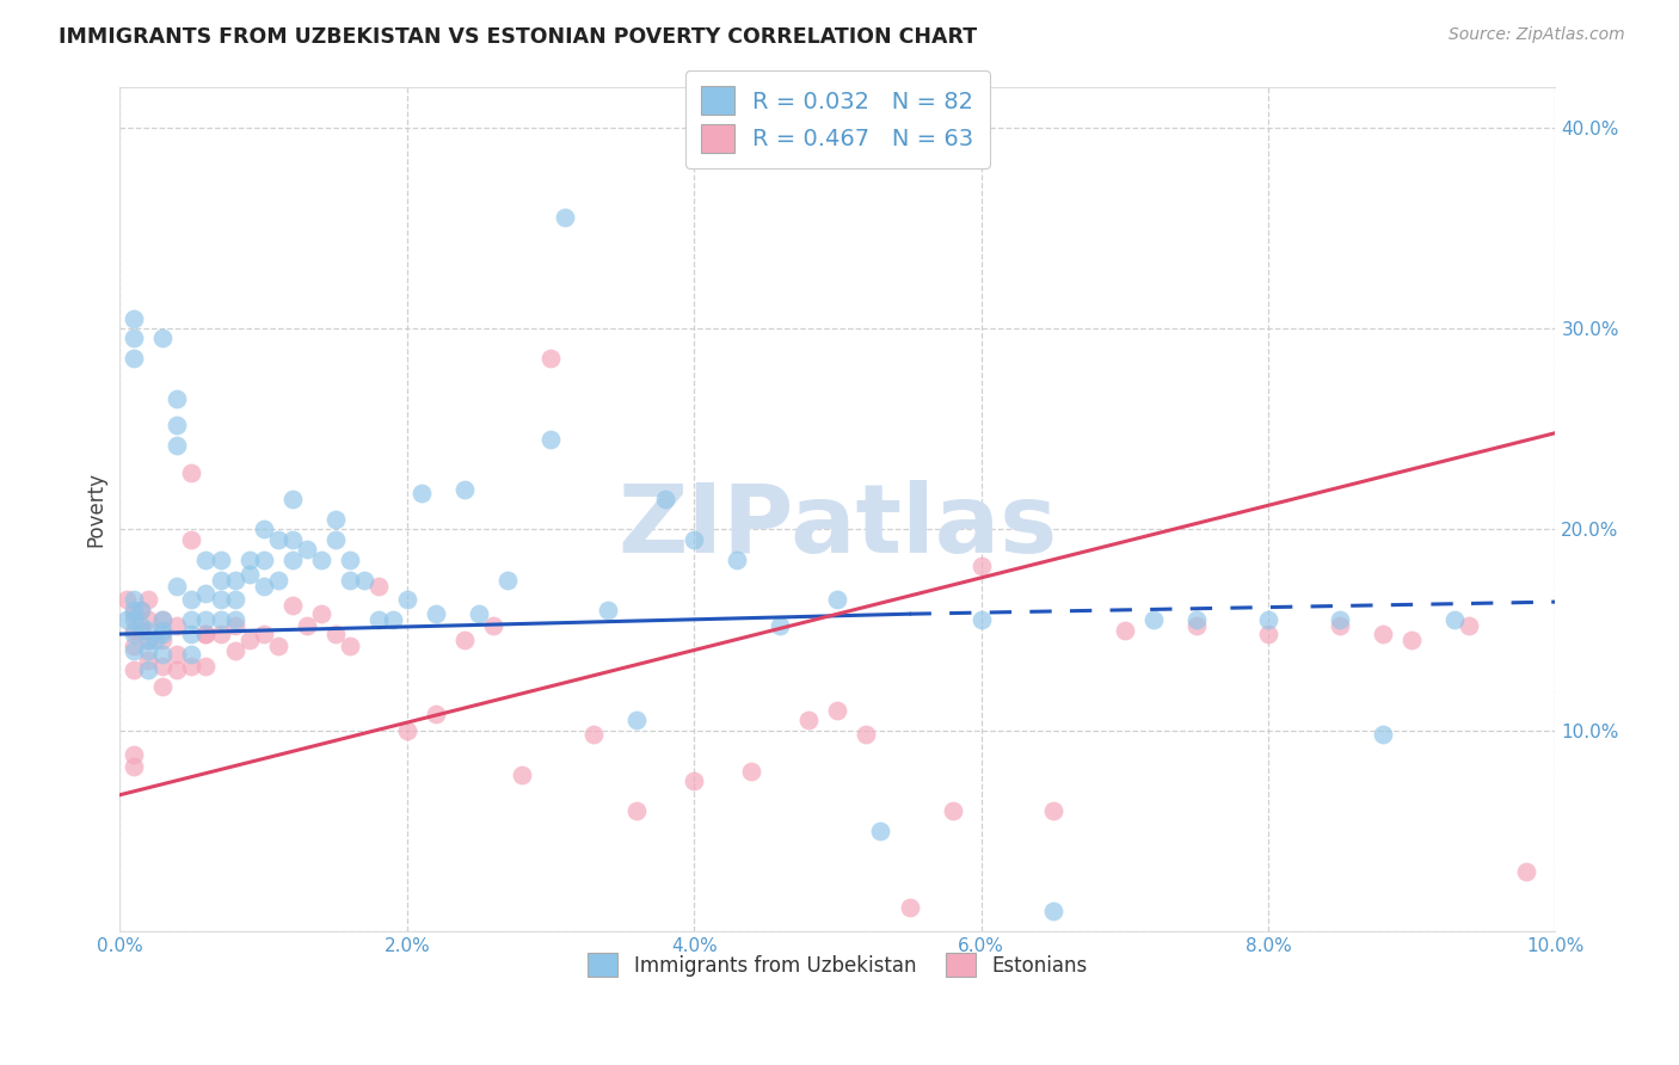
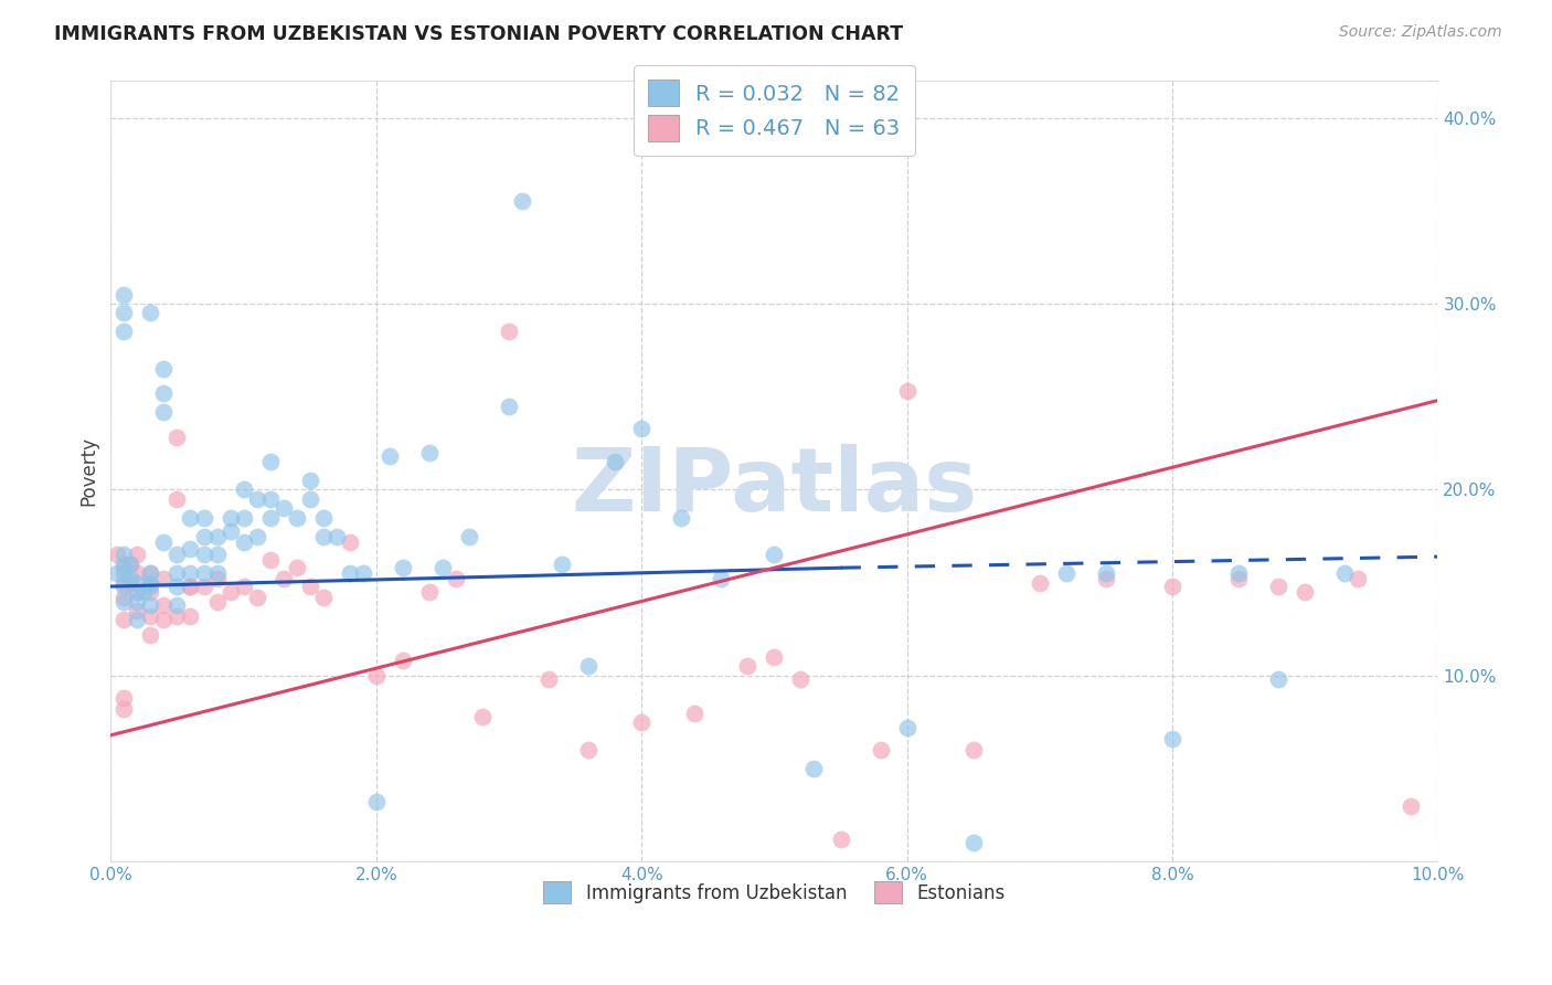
Immigrants from Uzbekistan/2.0%: 16.5% -> 3.2%
Immigrants from Uzbekistan/4.0%: 19.5% -> 23.3%
Immigrants from Uzbekistan/6.0%: 15.5% -> 7.2%
Estonians/6.0%: 18.2% -> 25.3%
Immigrants from Uzbekistan/8.0%: 15.5% -> 6.6%
